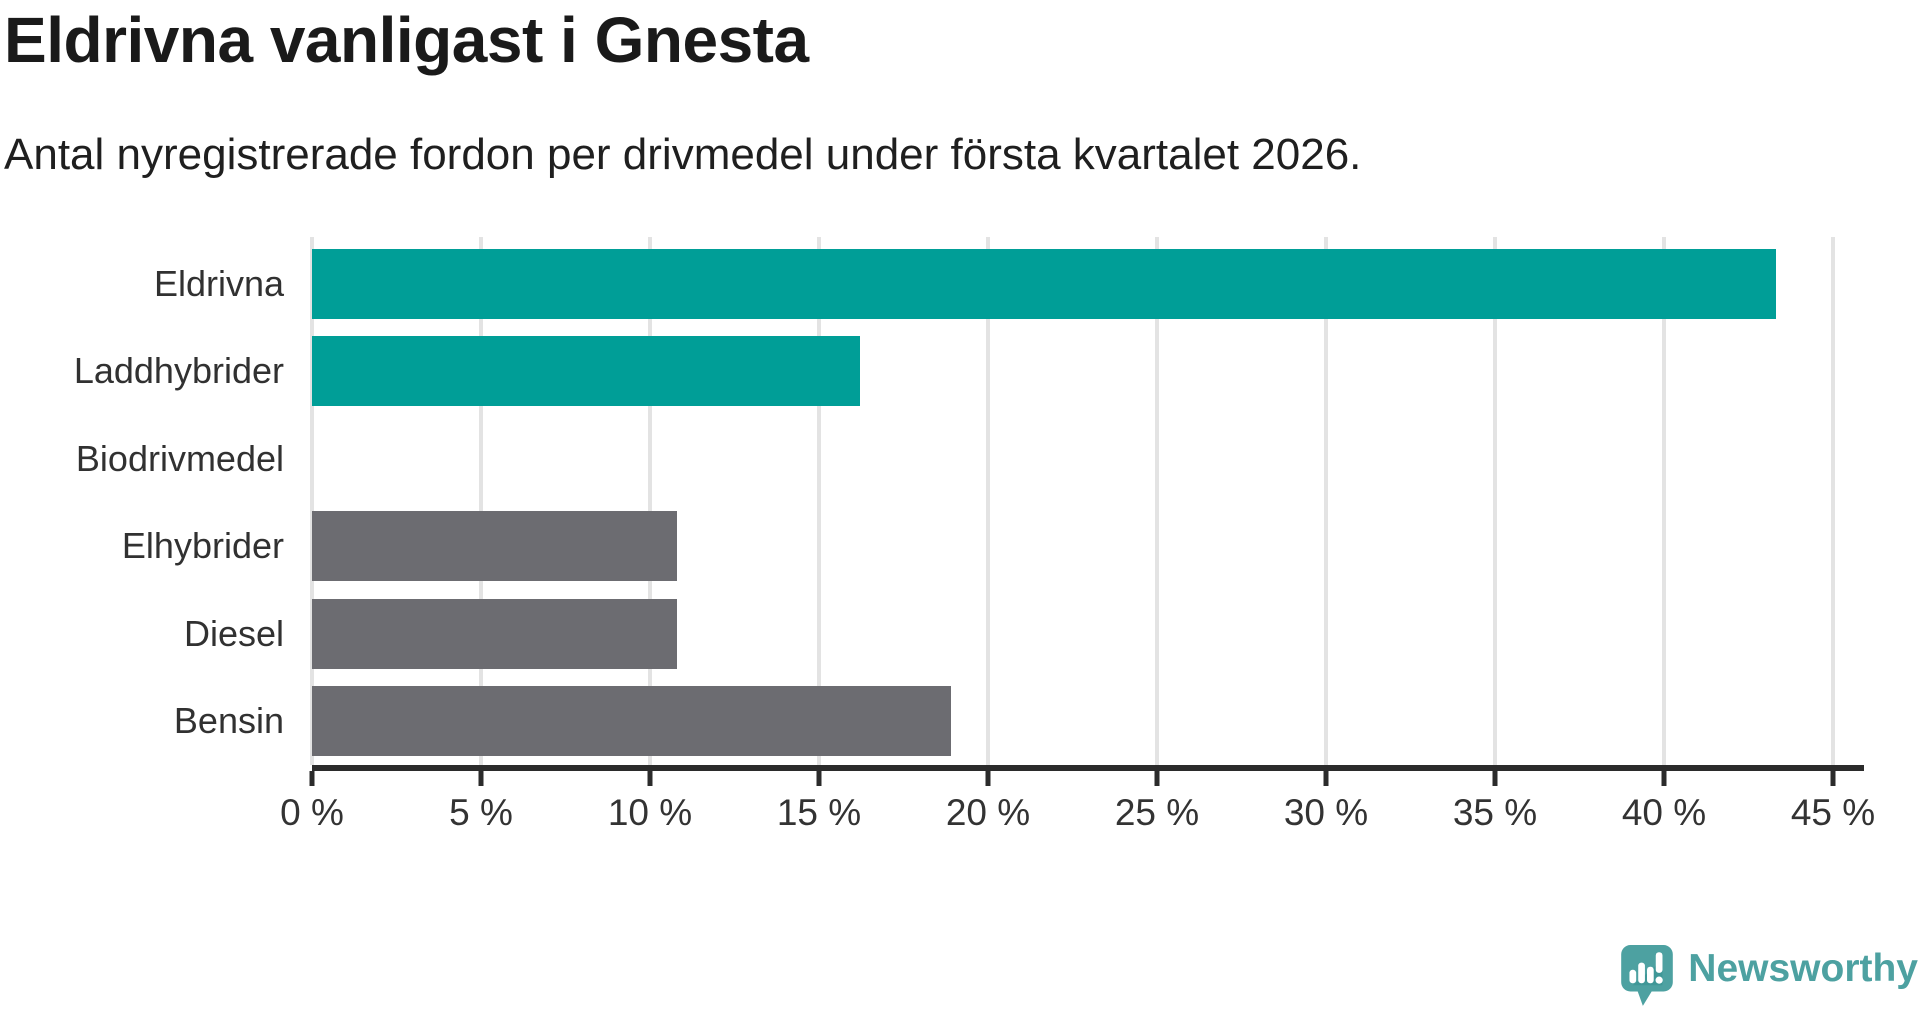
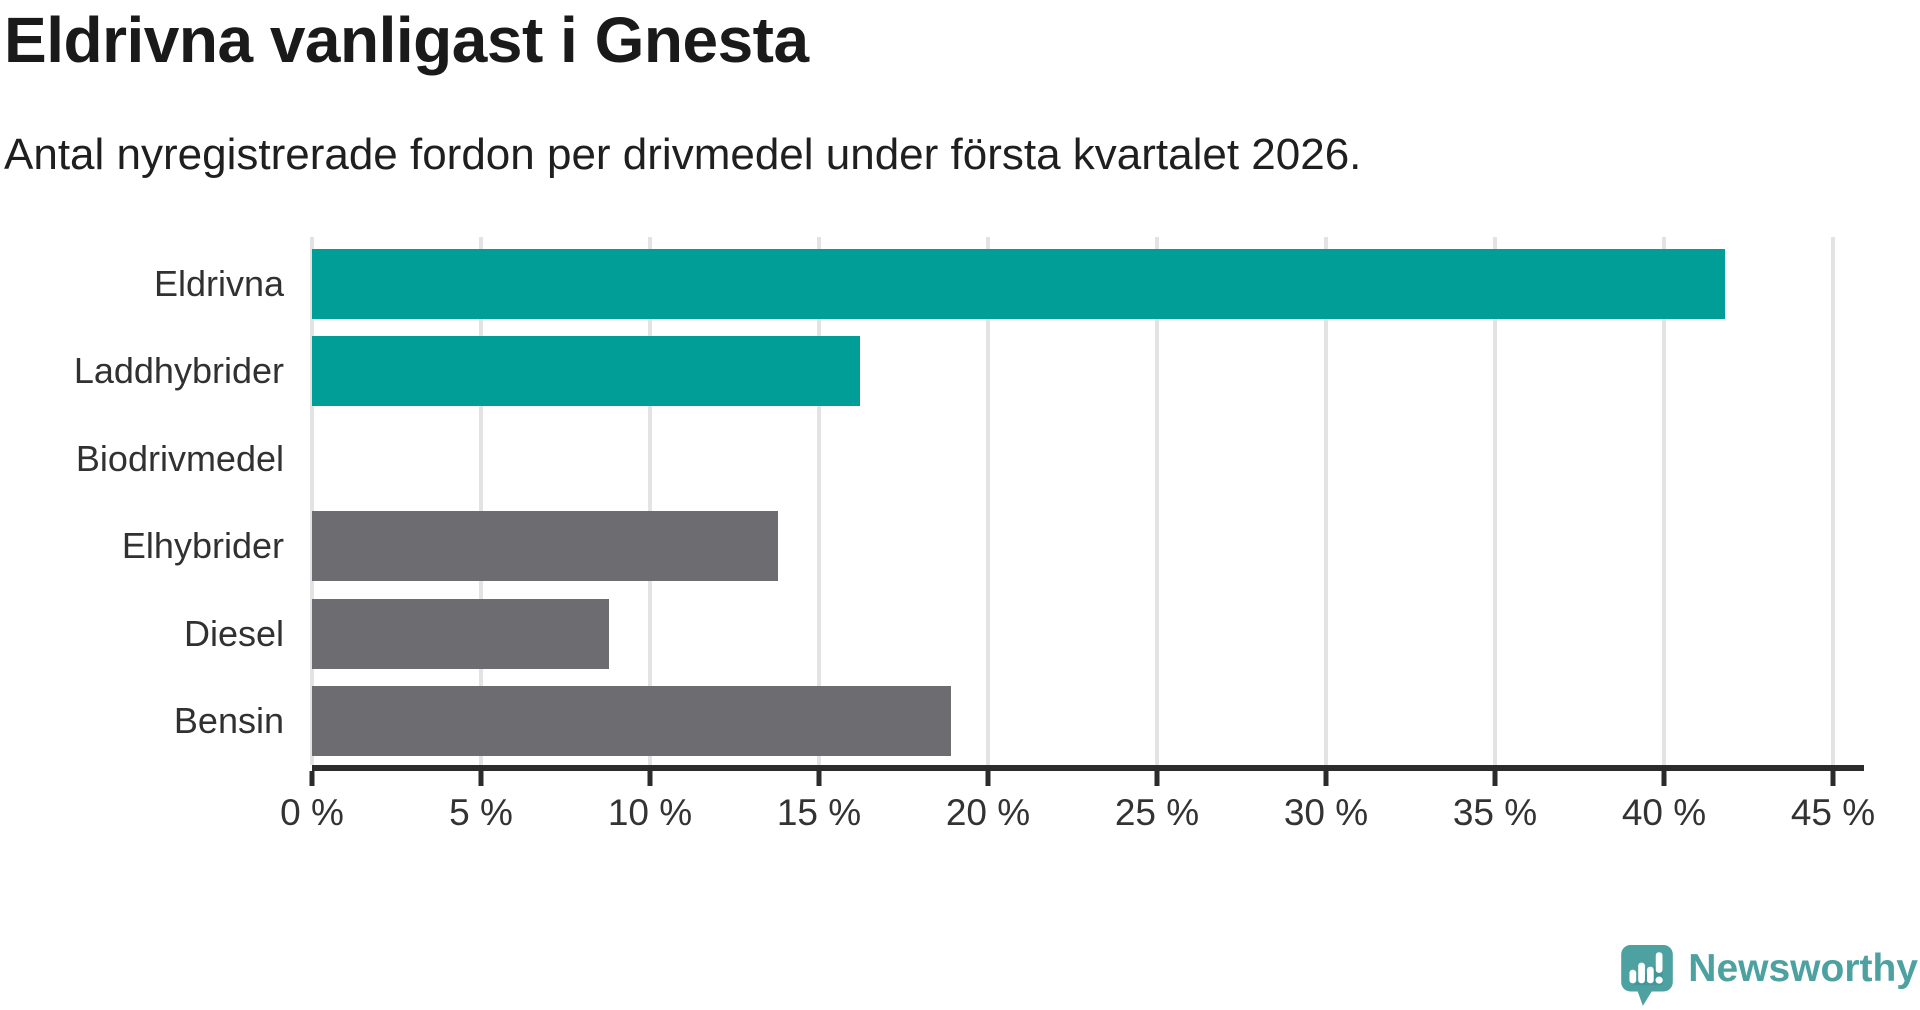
Eldrivna: 43.3% -> 41.8%
Elhybrider: 10.8% -> 13.8%
Diesel: 10.8% -> 8.8%
